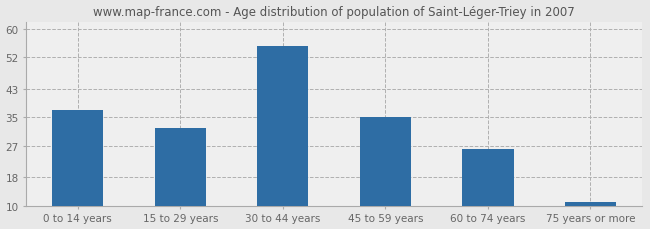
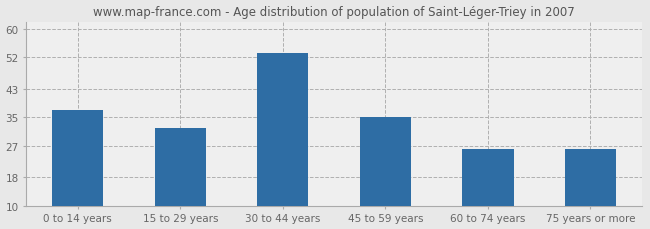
30 to 44 years: 55 -> 53
75 years or more: 11 -> 26
